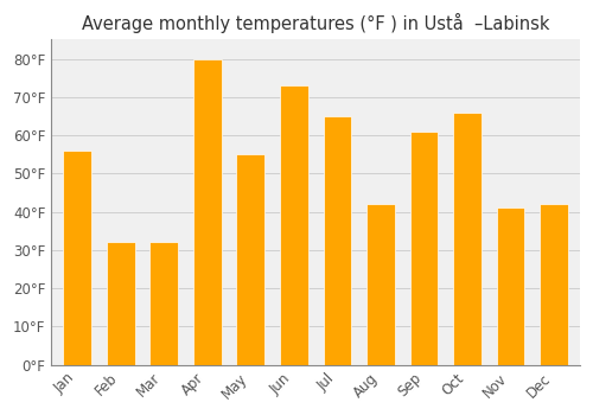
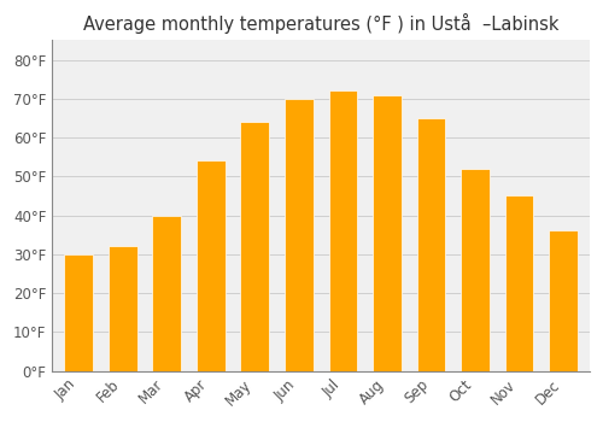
Jan: 56°F -> 30°F
Mar: 32°F -> 40°F
Apr: 80°F -> 54°F
May: 55°F -> 64°F
Jun: 73°F -> 70°F
Jul: 65°F -> 72°F
Aug: 42°F -> 71°F
Sep: 61°F -> 65°F
Oct: 66°F -> 52°F
Nov: 41°F -> 45°F
Dec: 42°F -> 36°F
